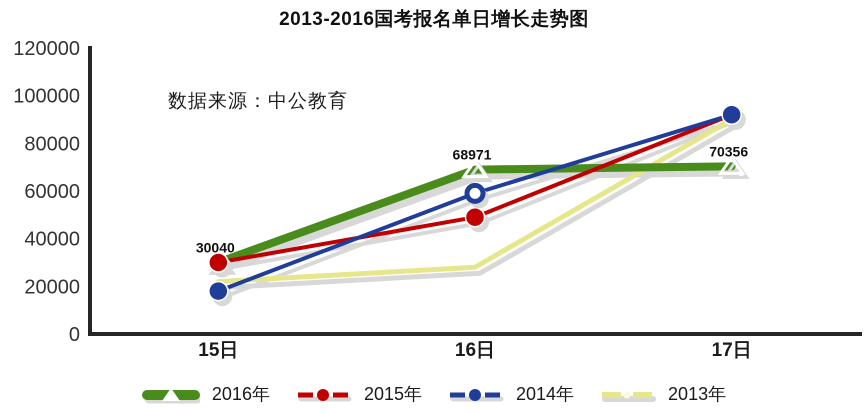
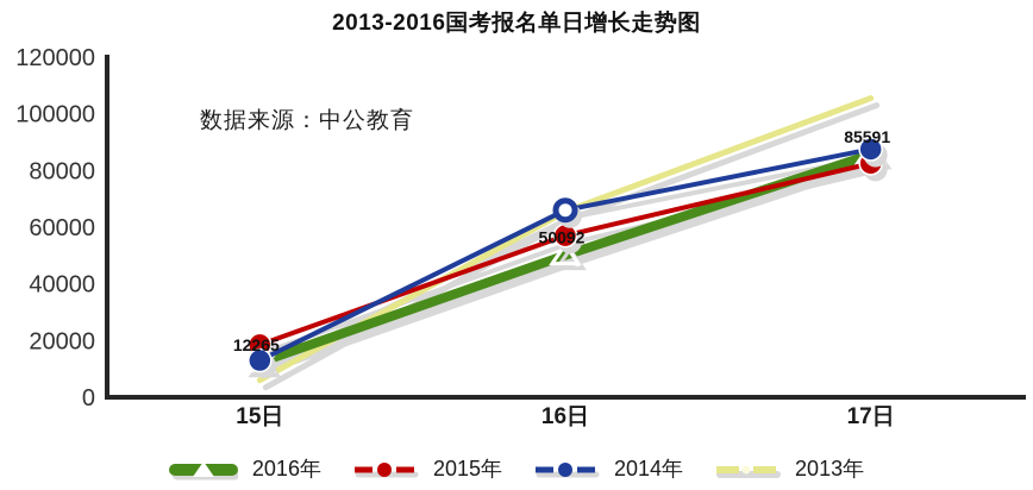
2016年/15日: 30040 -> 12265
2015年/15日: 30000 -> 18000
2014年/15日: 18000 -> 13000
2013年/15日: 22000 -> 6000
2016年/16日: 68971 -> 50092
2015年/16日: 49000 -> 57000
2014年/16日: 59000 -> 66000
2013年/16日: 28000 -> 66000
2016年/17日: 70356 -> 85591
2015年/17日: 92000 -> 82000
2014年/17日: 92000 -> 88000
2013年/17日: 90000 -> 106000
